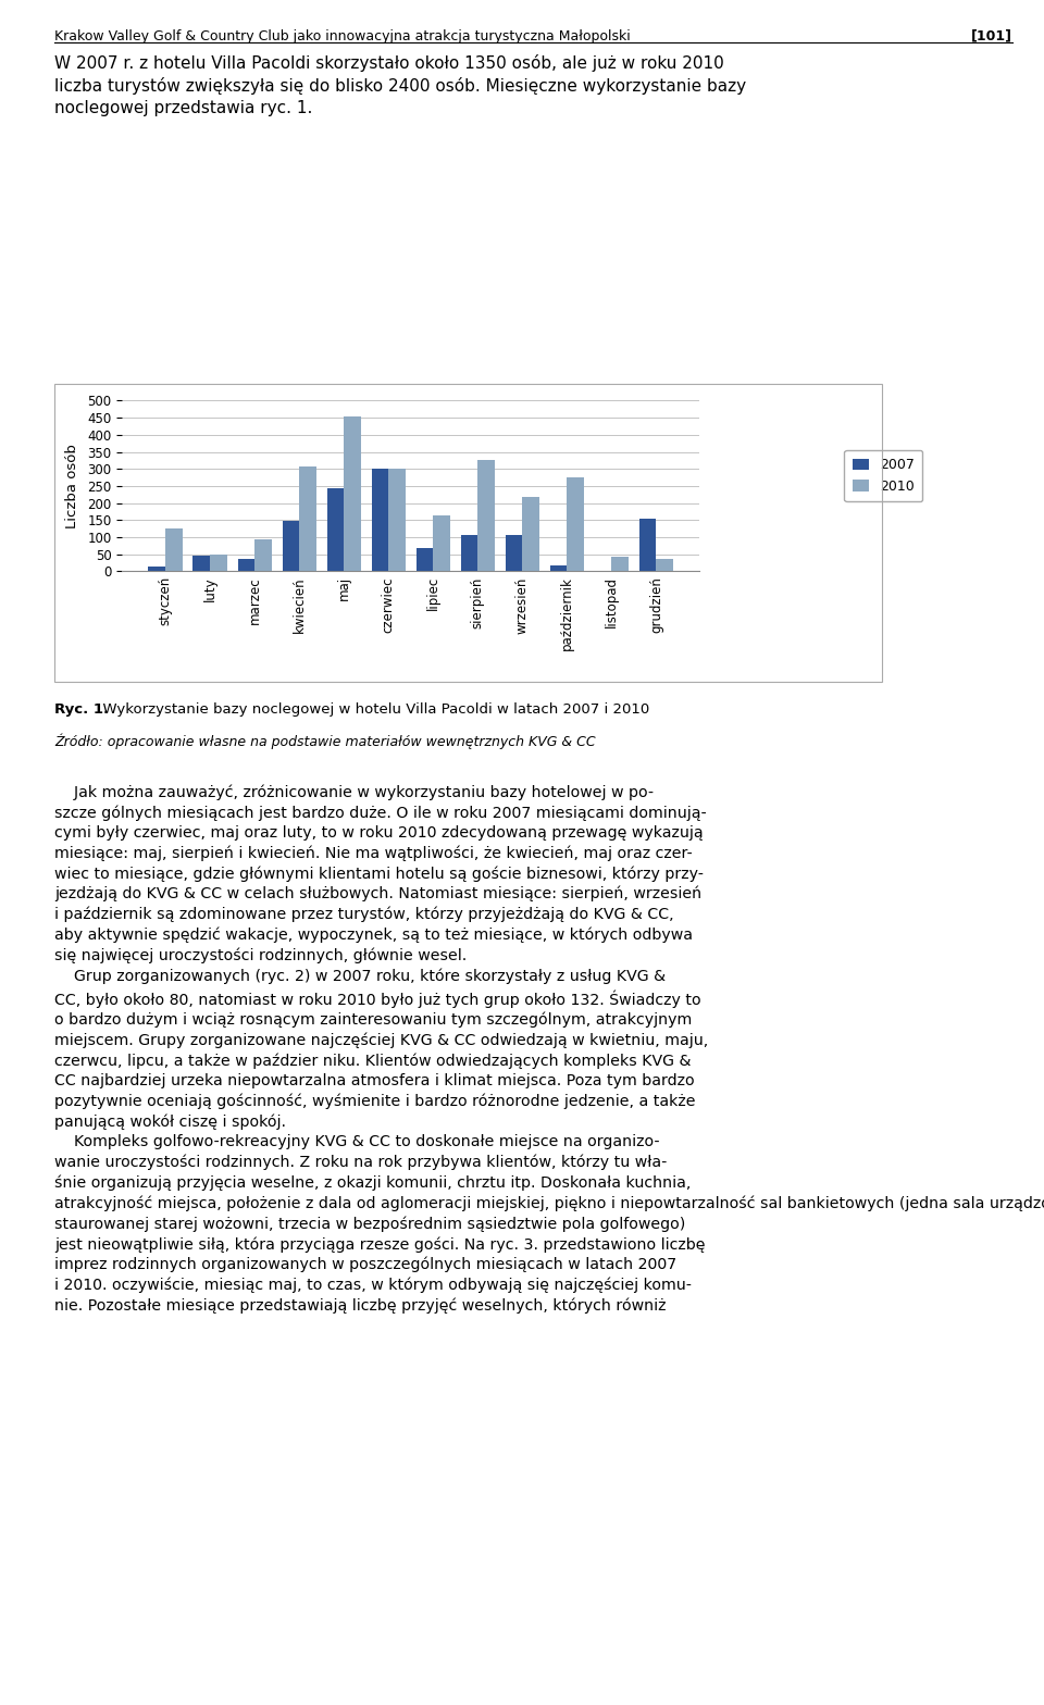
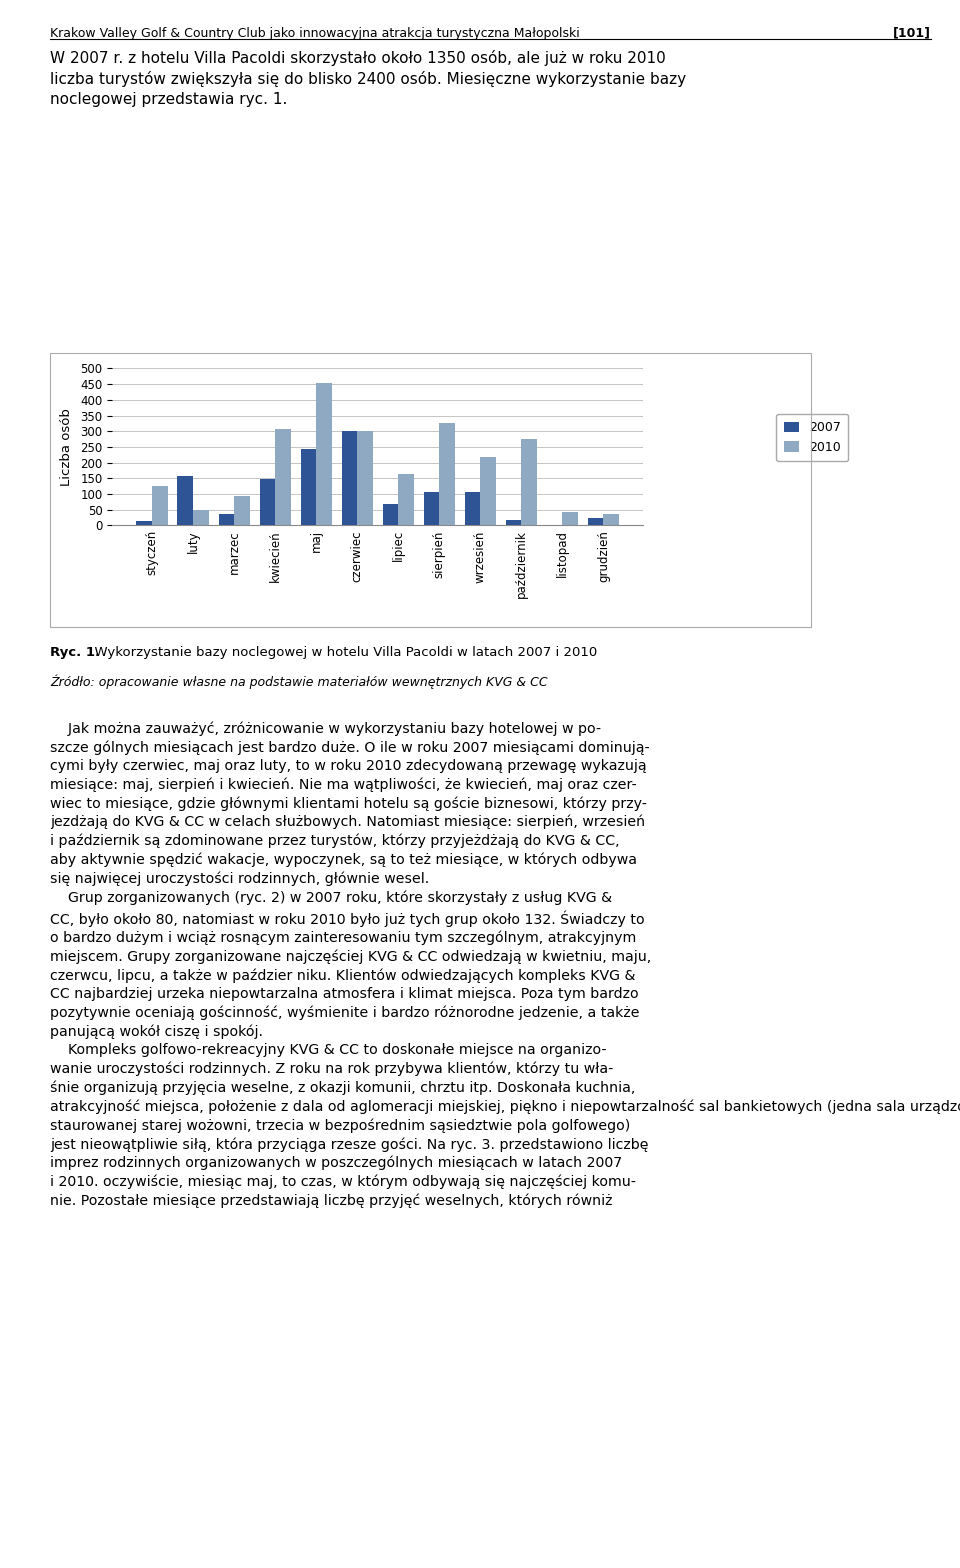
2007/luty: 45 -> 158
2007/grudzień: 155 -> 22
